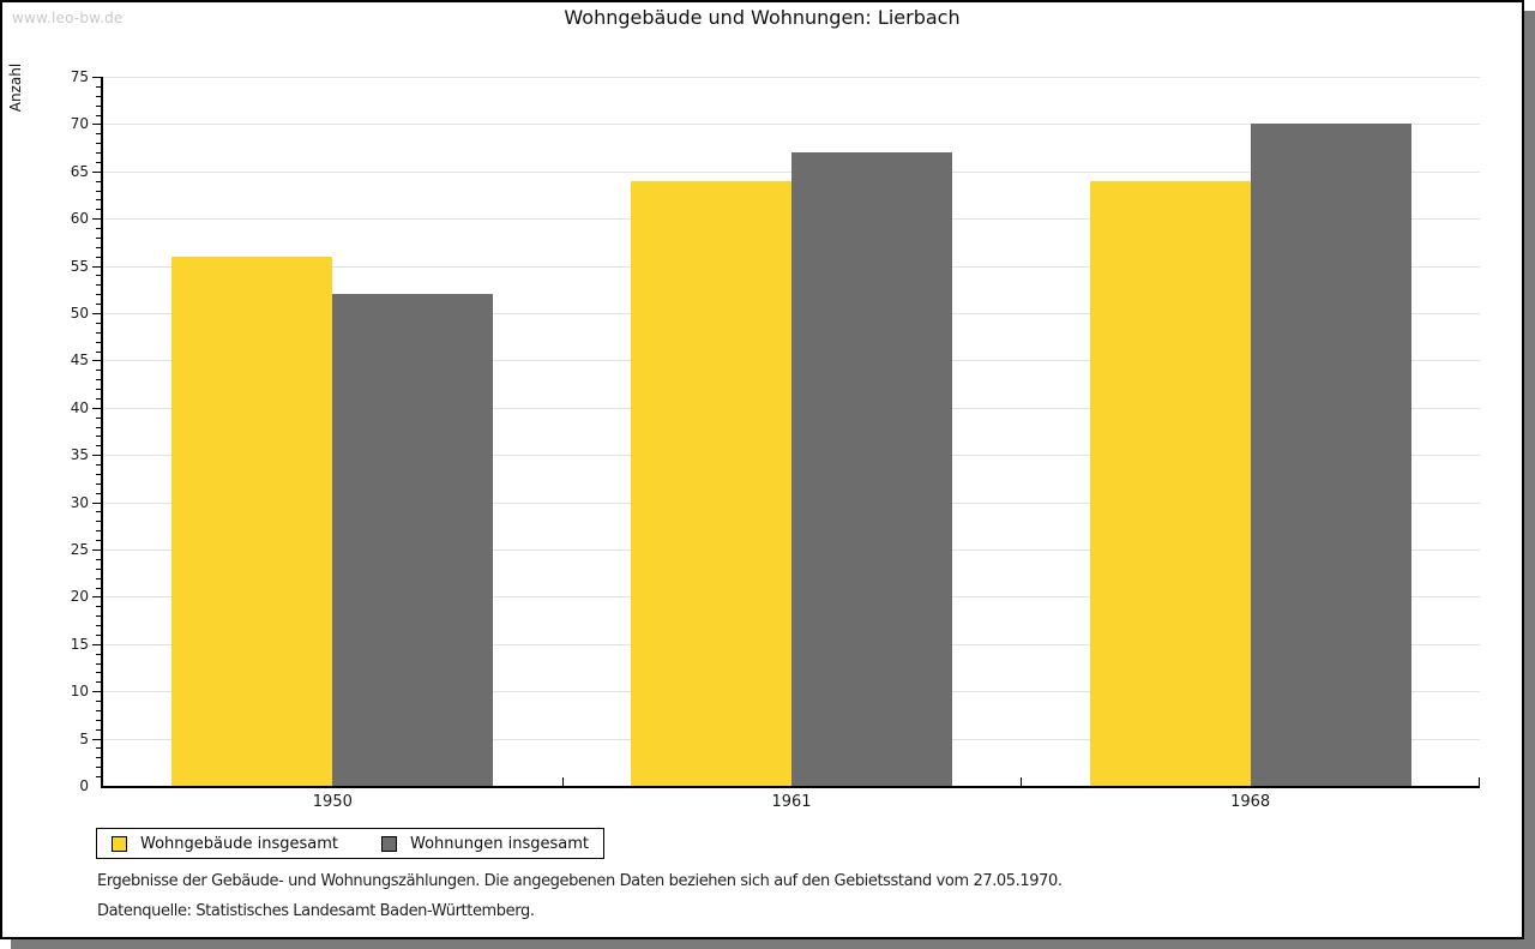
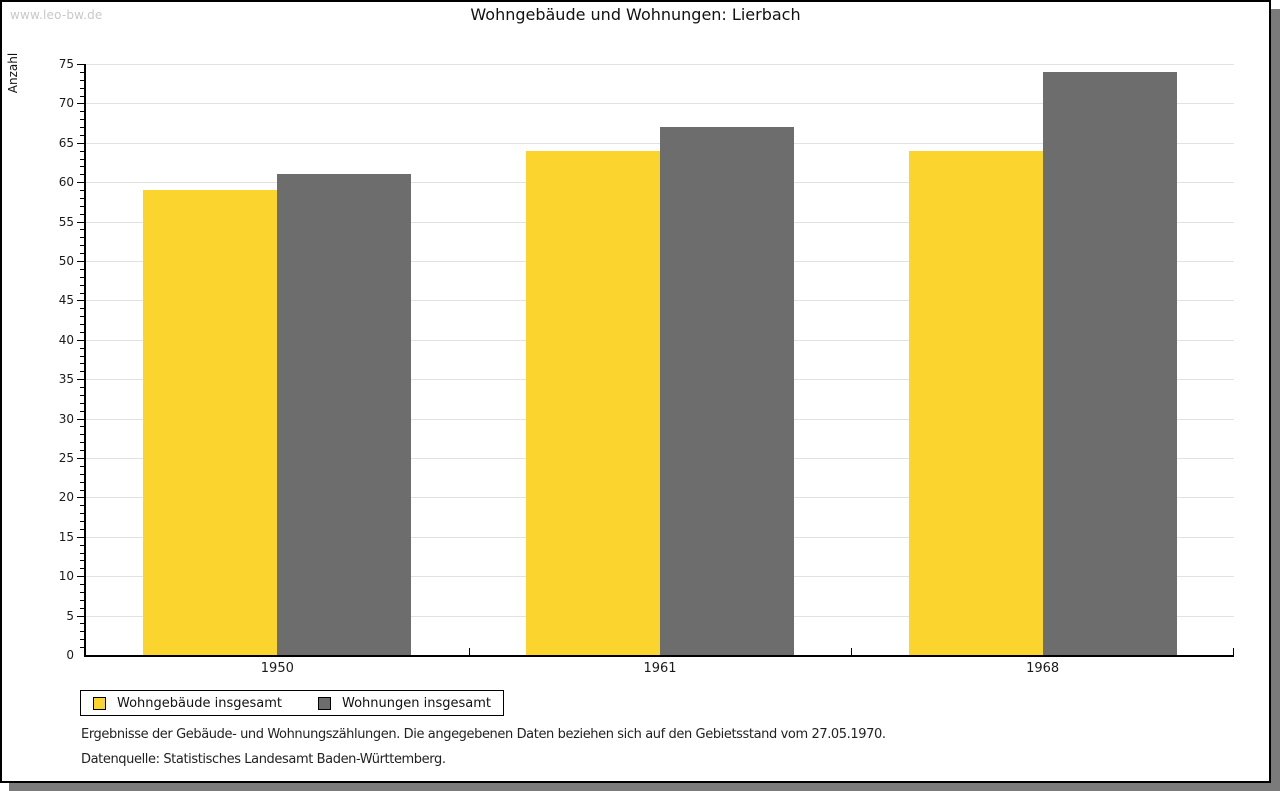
Wohngebäude insgesamt/1950: 56 -> 59
Wohnungen insgesamt/1950: 52 -> 61
Wohnungen insgesamt/1968: 70 -> 74
